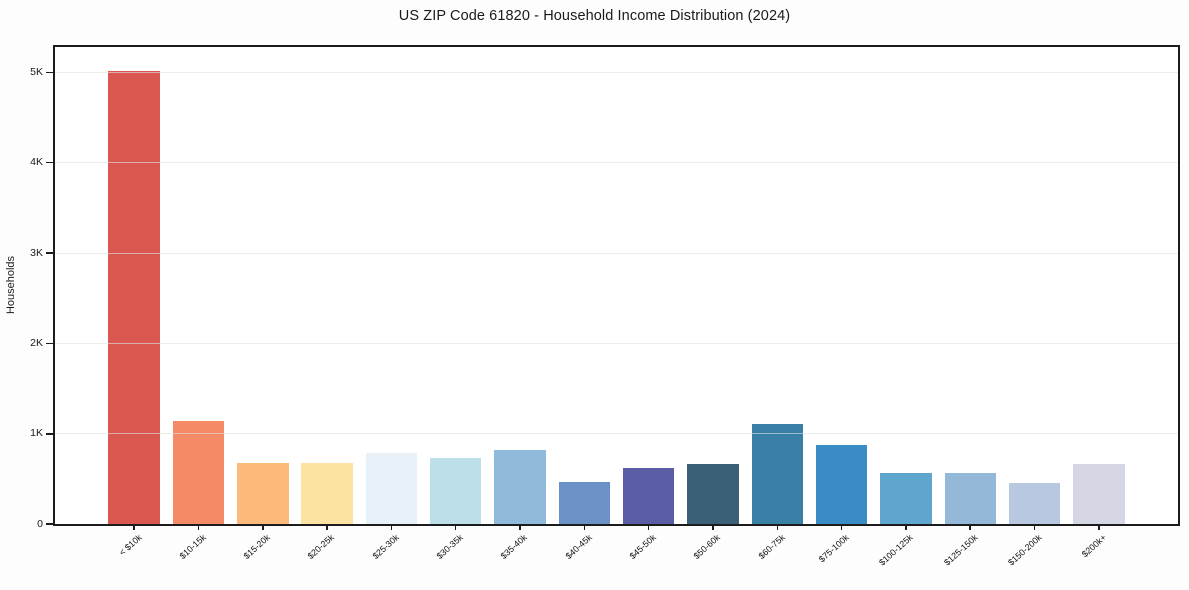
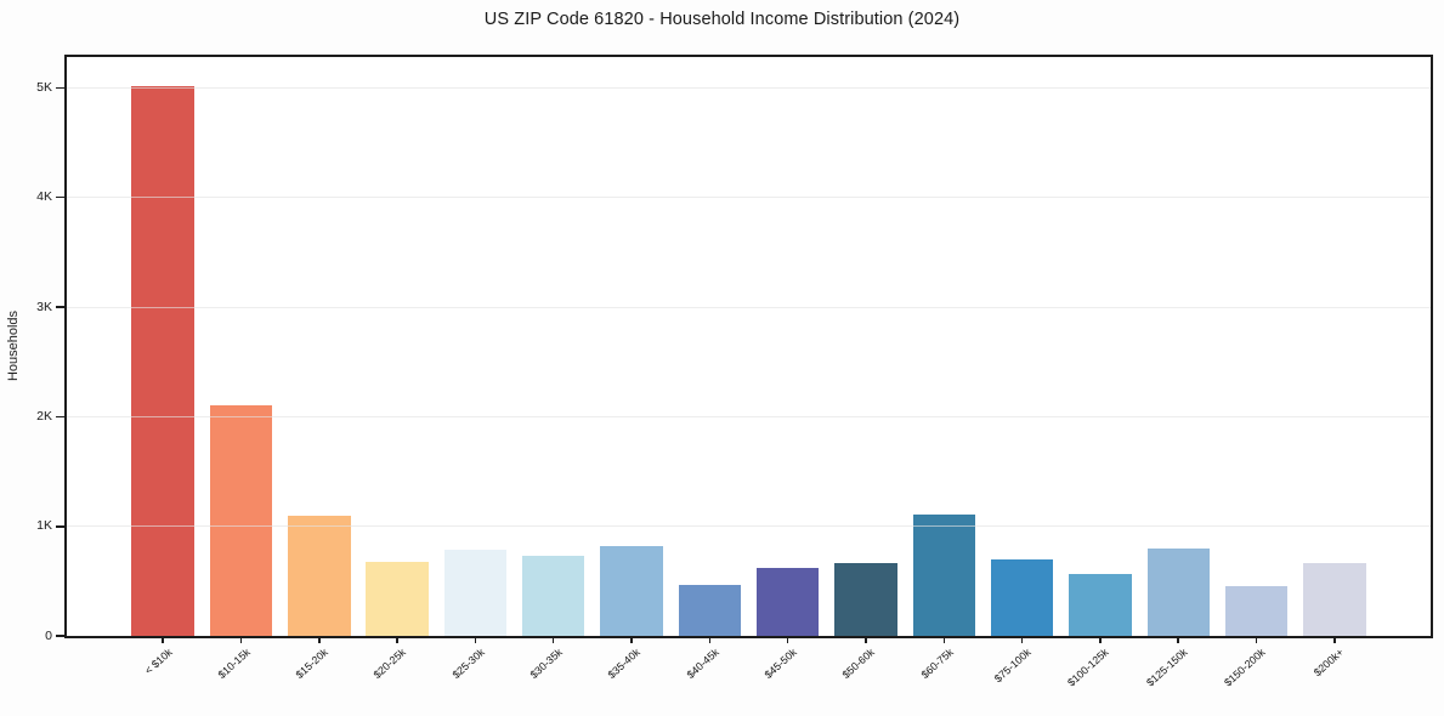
$10-15k: 1.1K -> 2.1K
$15-20k: 0.7K -> 1.1K
$75-100k: 0.9K -> 0.7K
$125-150k: 0.6K -> 0.8K
